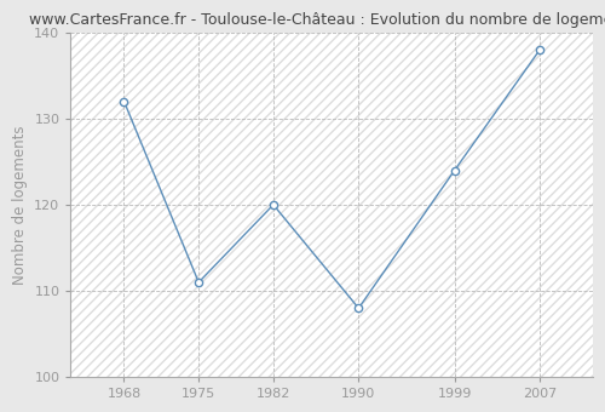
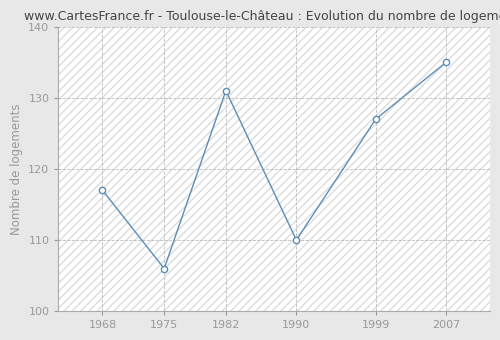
1968: 132 -> 117
1975: 111 -> 106
1982: 120 -> 131
1990: 108 -> 110
1999: 124 -> 127
2007: 138 -> 135
